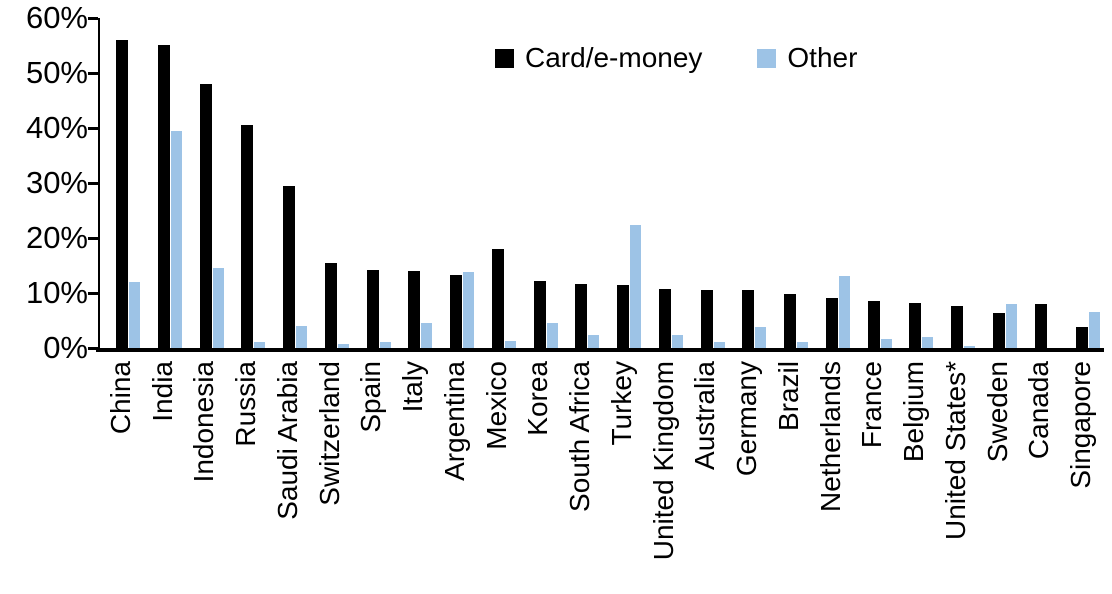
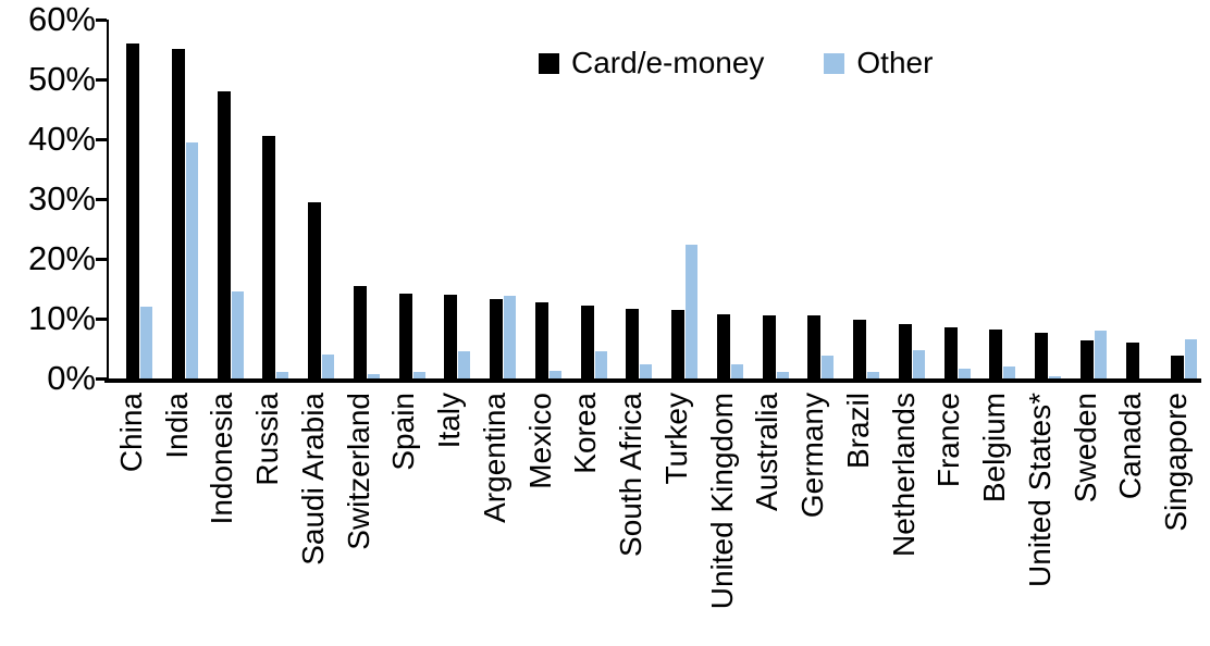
Card/e-money/Mexico: 18% -> 13%
Other/Netherlands: 13% -> 5%
Card/e-money/Canada: 8% -> 6%
